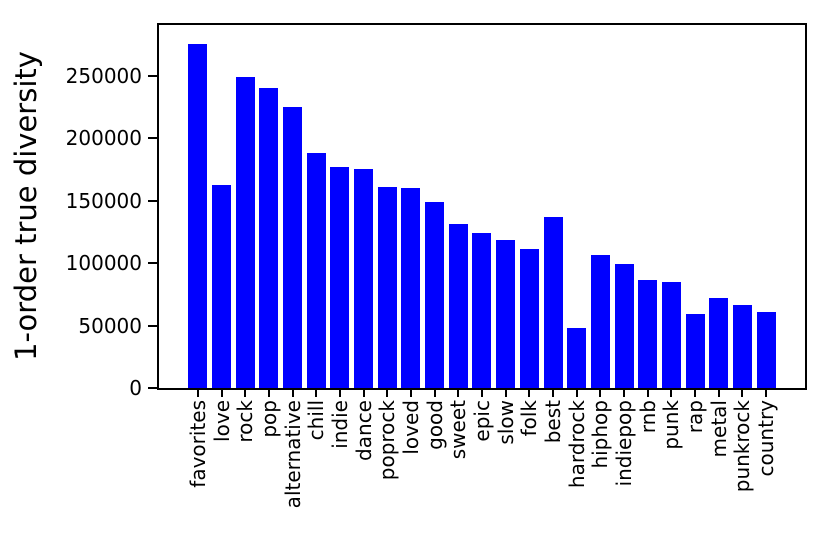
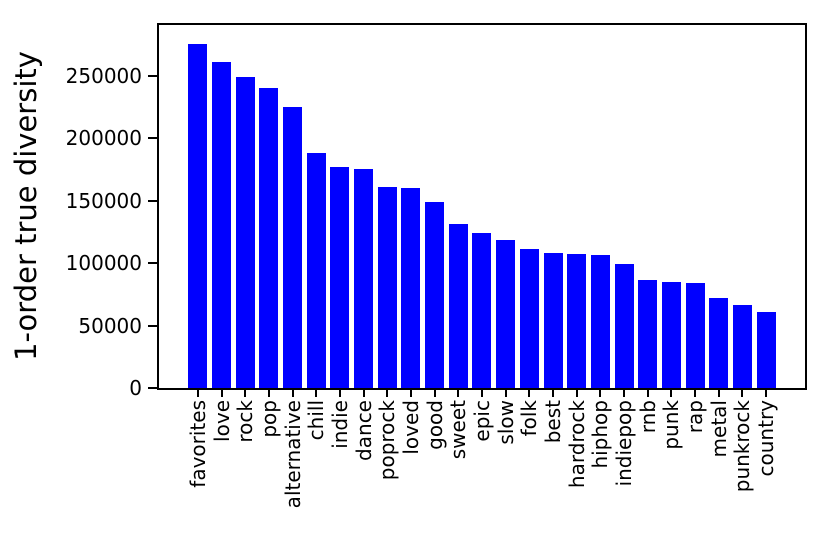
love: 162000 -> 261000
best: 137000 -> 108000
hardrock: 48000 -> 107000
rap: 59000 -> 84000
